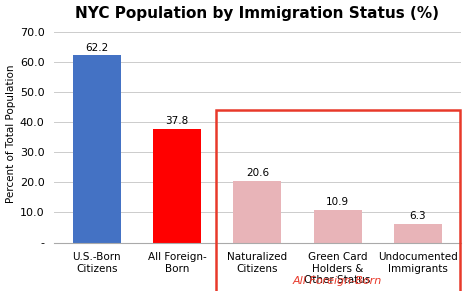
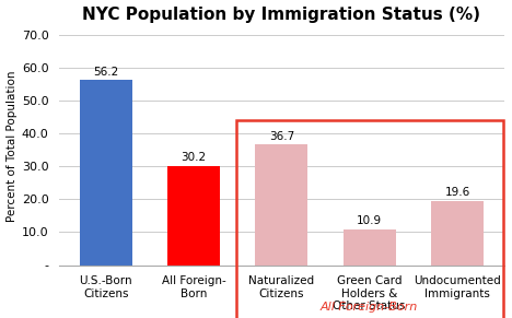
U.S.-Born Citizens: 62.2 -> 56.2
All Foreign- Born: 37.8 -> 30.2
Naturalized Citizens: 20.6 -> 36.7
Undocumented Immigrants: 6.3 -> 19.6
